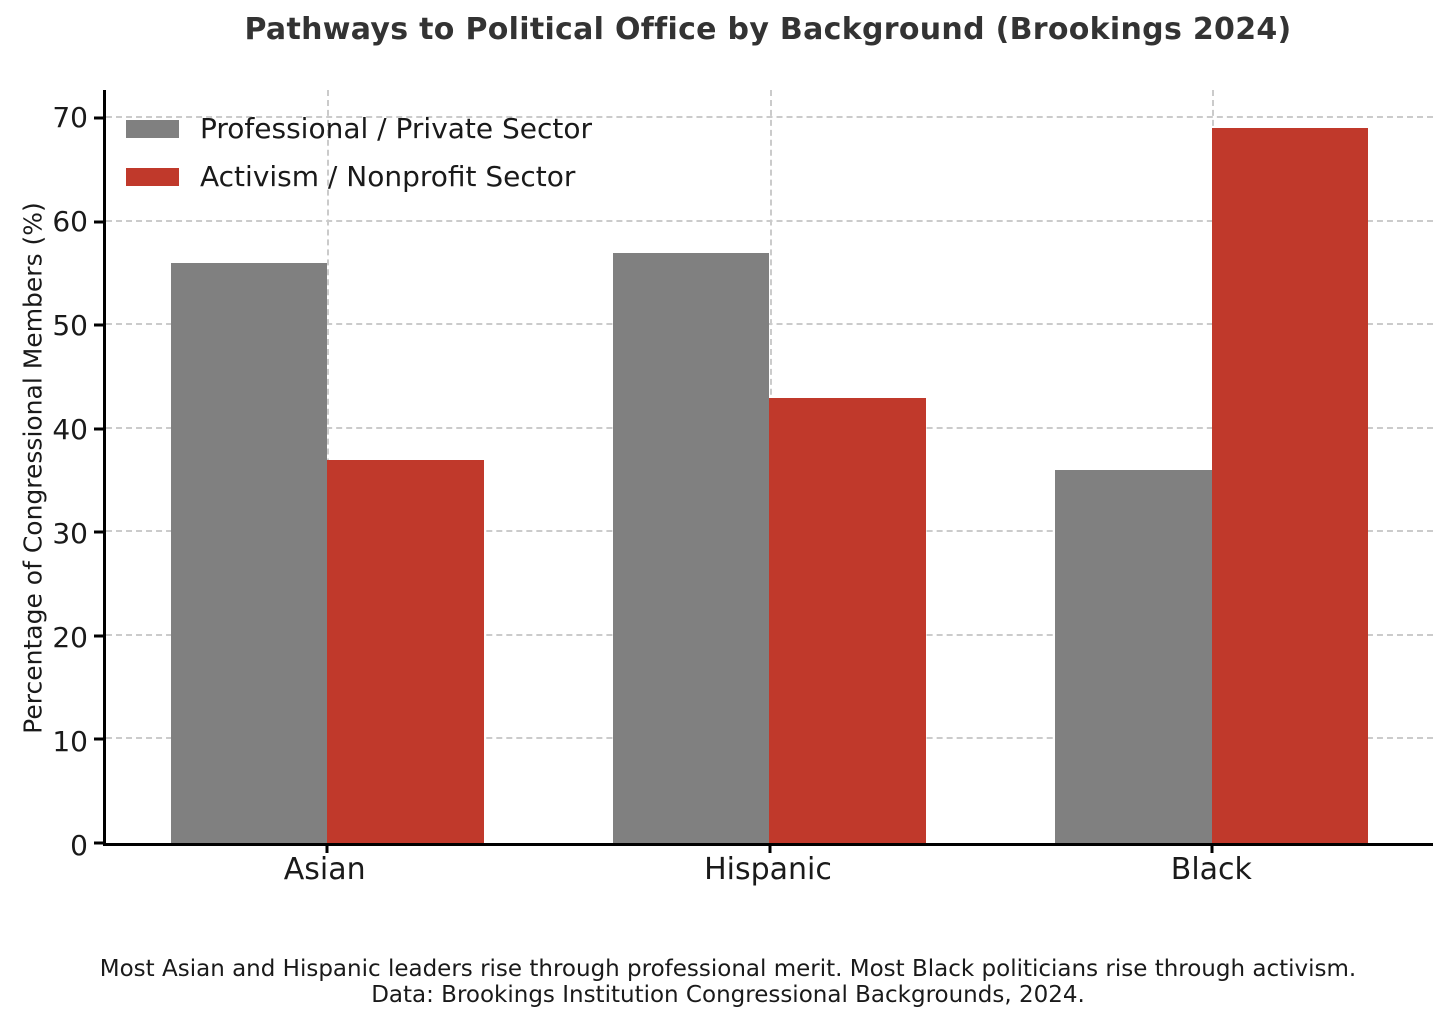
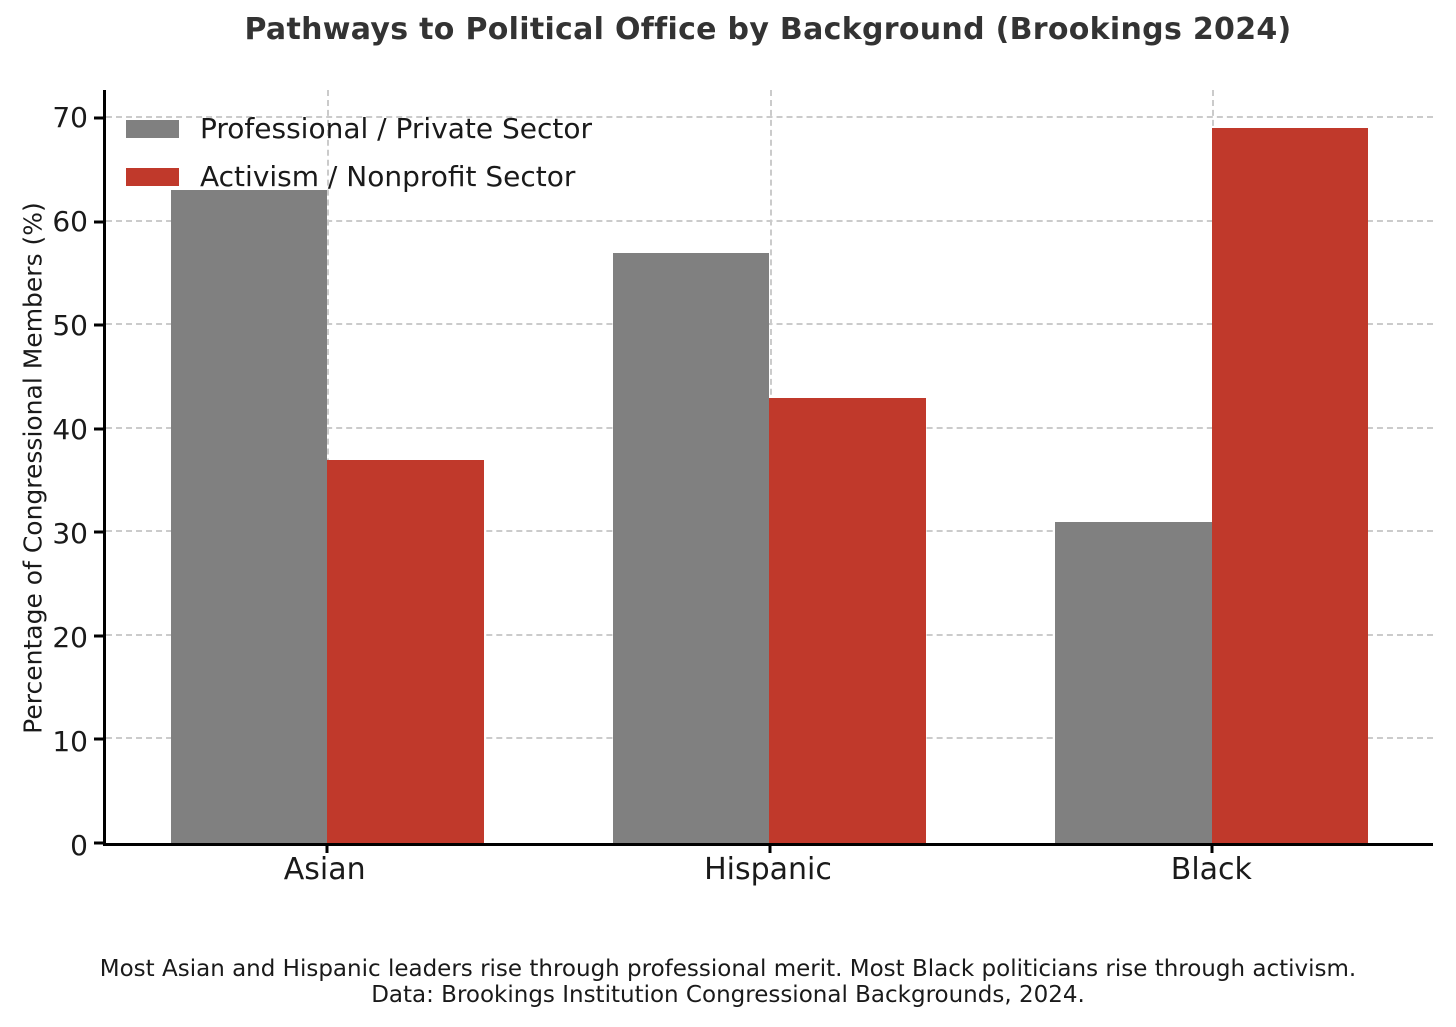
Professional / Private Sector/Asian: 56 -> 63
Professional / Private Sector/Black: 36 -> 31
